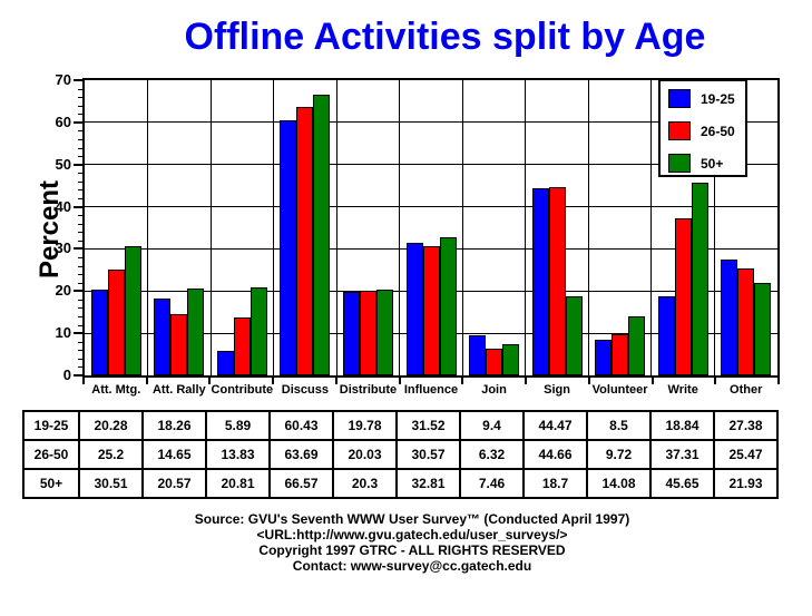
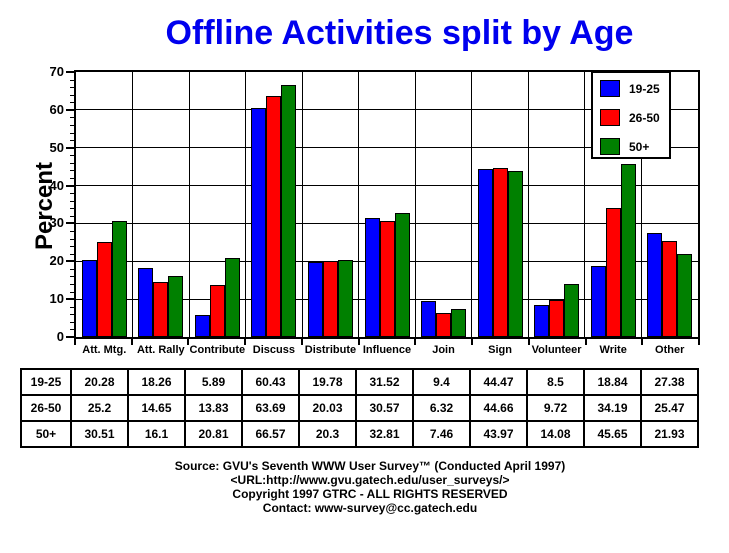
50+/Att. Rally: 20.57 -> 16.1
50+/Sign: 18.7 -> 43.97
26-50/Write: 37.31 -> 34.19
